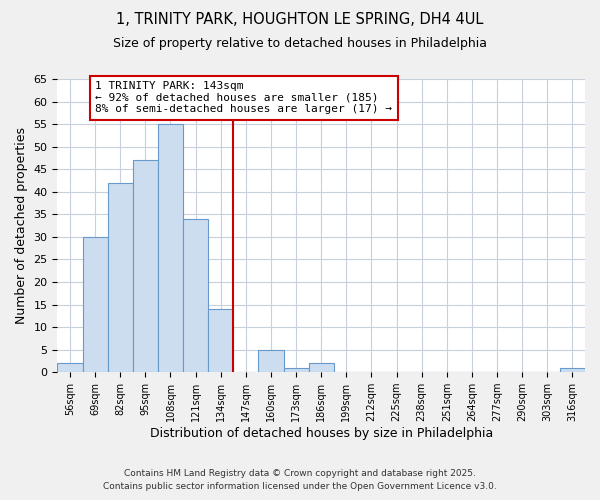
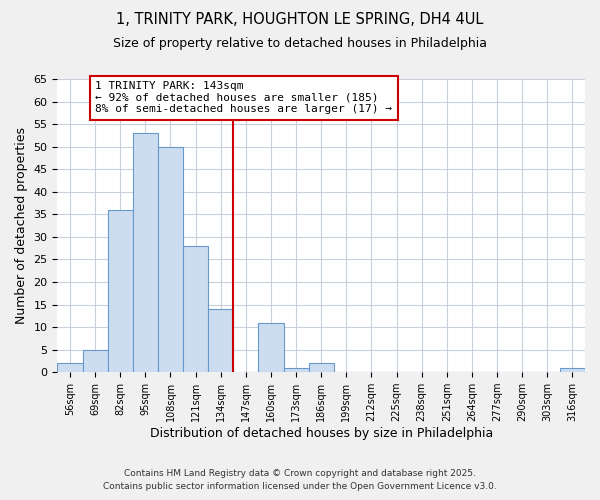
69sqm: 30 -> 5
82sqm: 42 -> 36
95sqm: 47 -> 53
108sqm: 55 -> 50
121sqm: 34 -> 28
160sqm: 5 -> 11
